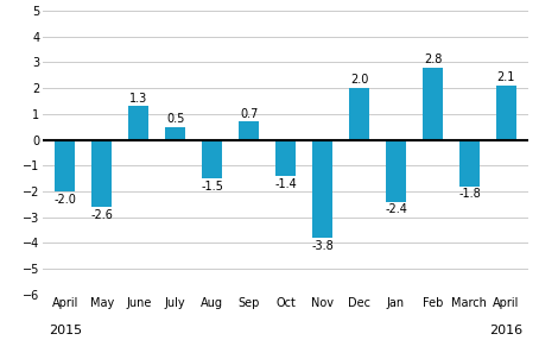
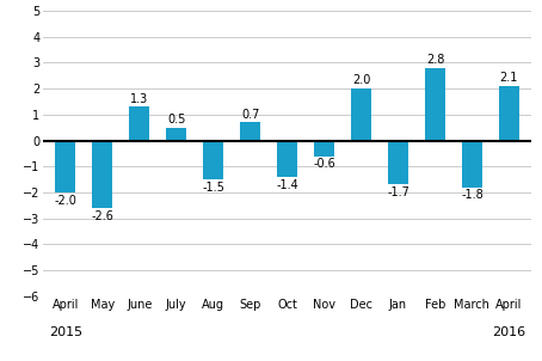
Nov: -3.8 -> -0.6
Jan: -2.4 -> -1.7
